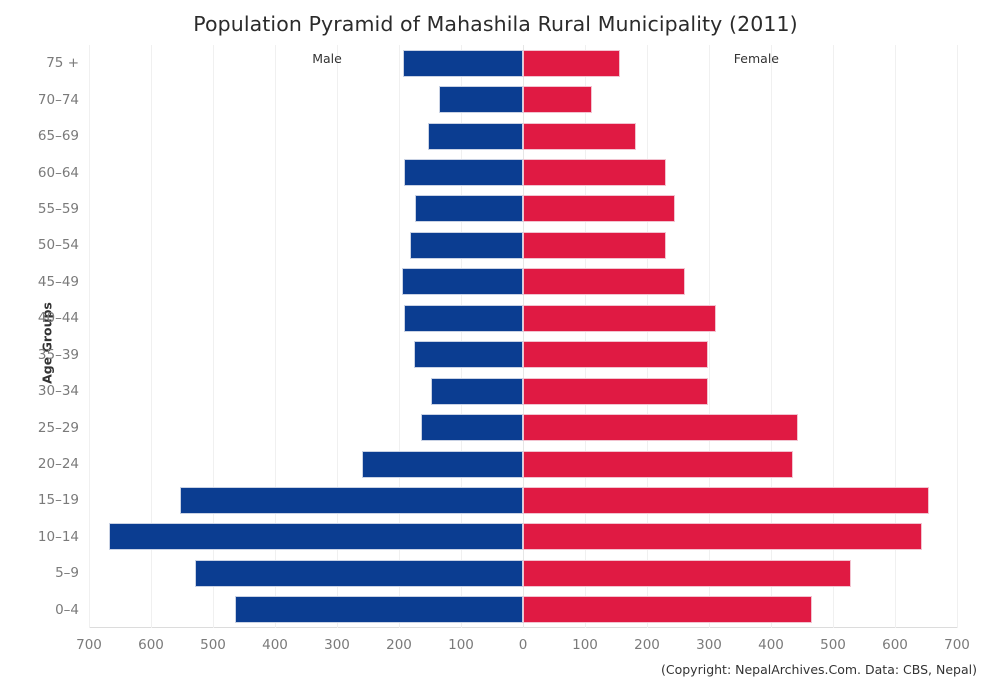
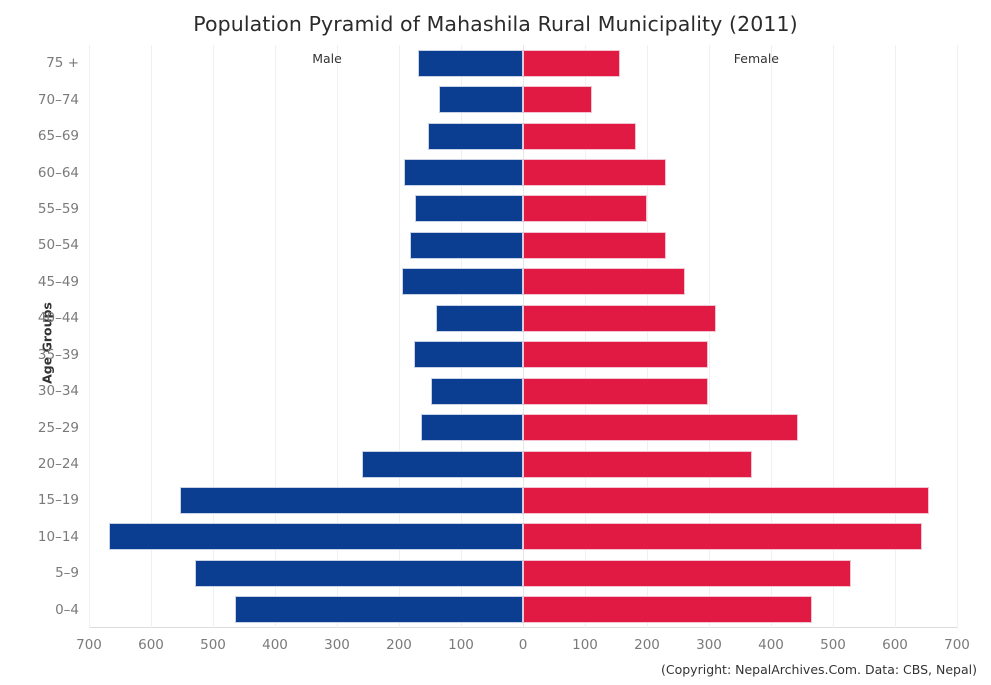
Male/75 +: 190 -> 170
Female/55–59: 240 -> 200
Male/40–44: 190 -> 140
Female/20–24: 440 -> 370
